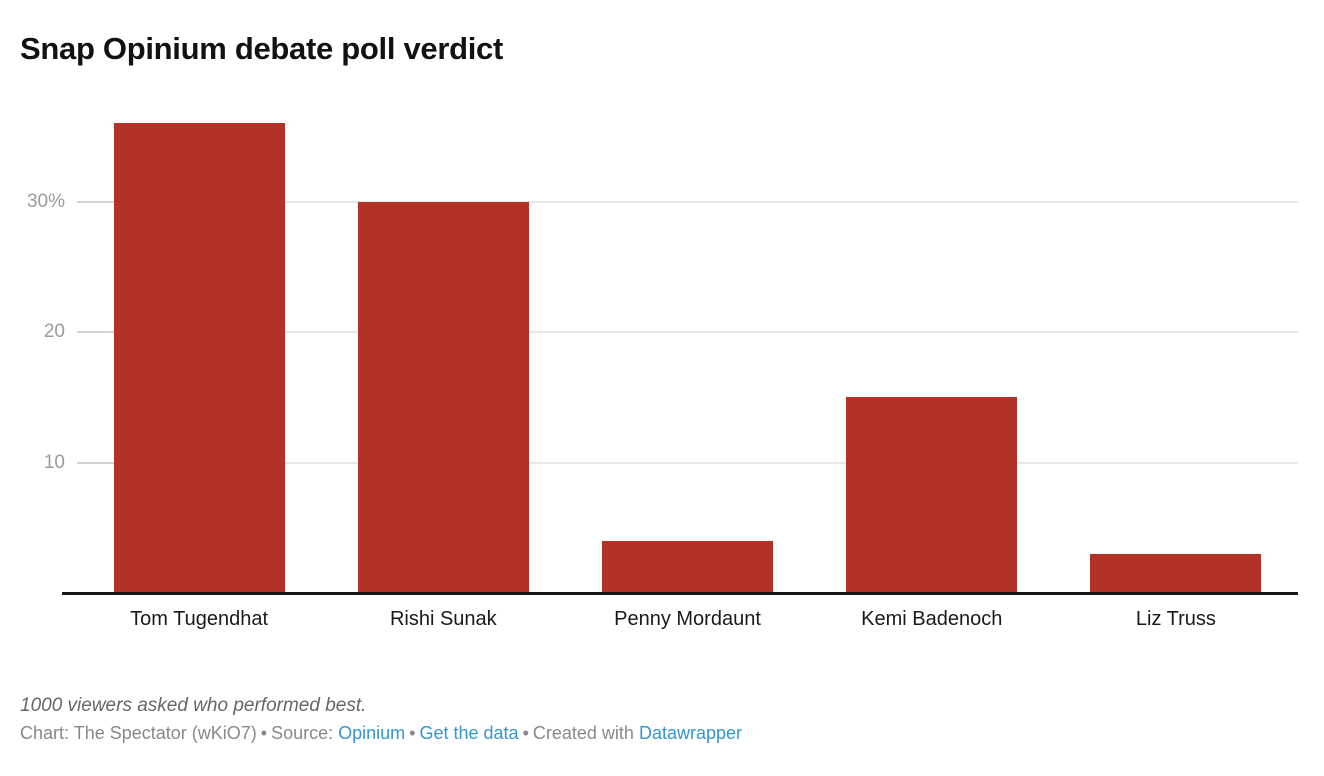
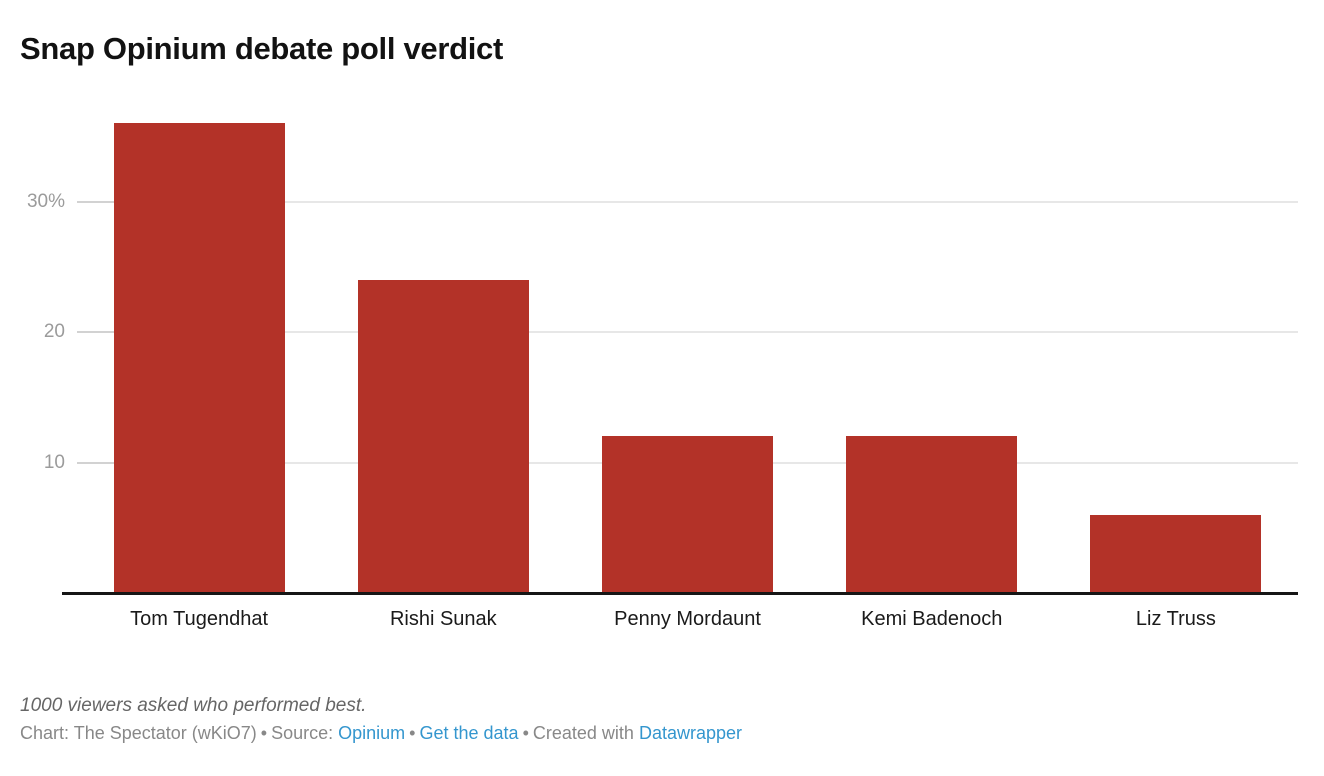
Rishi Sunak: 30% -> 24%
Penny Mordaunt: 4% -> 12%
Kemi Badenoch: 15% -> 12%
Liz Truss: 3% -> 6%
